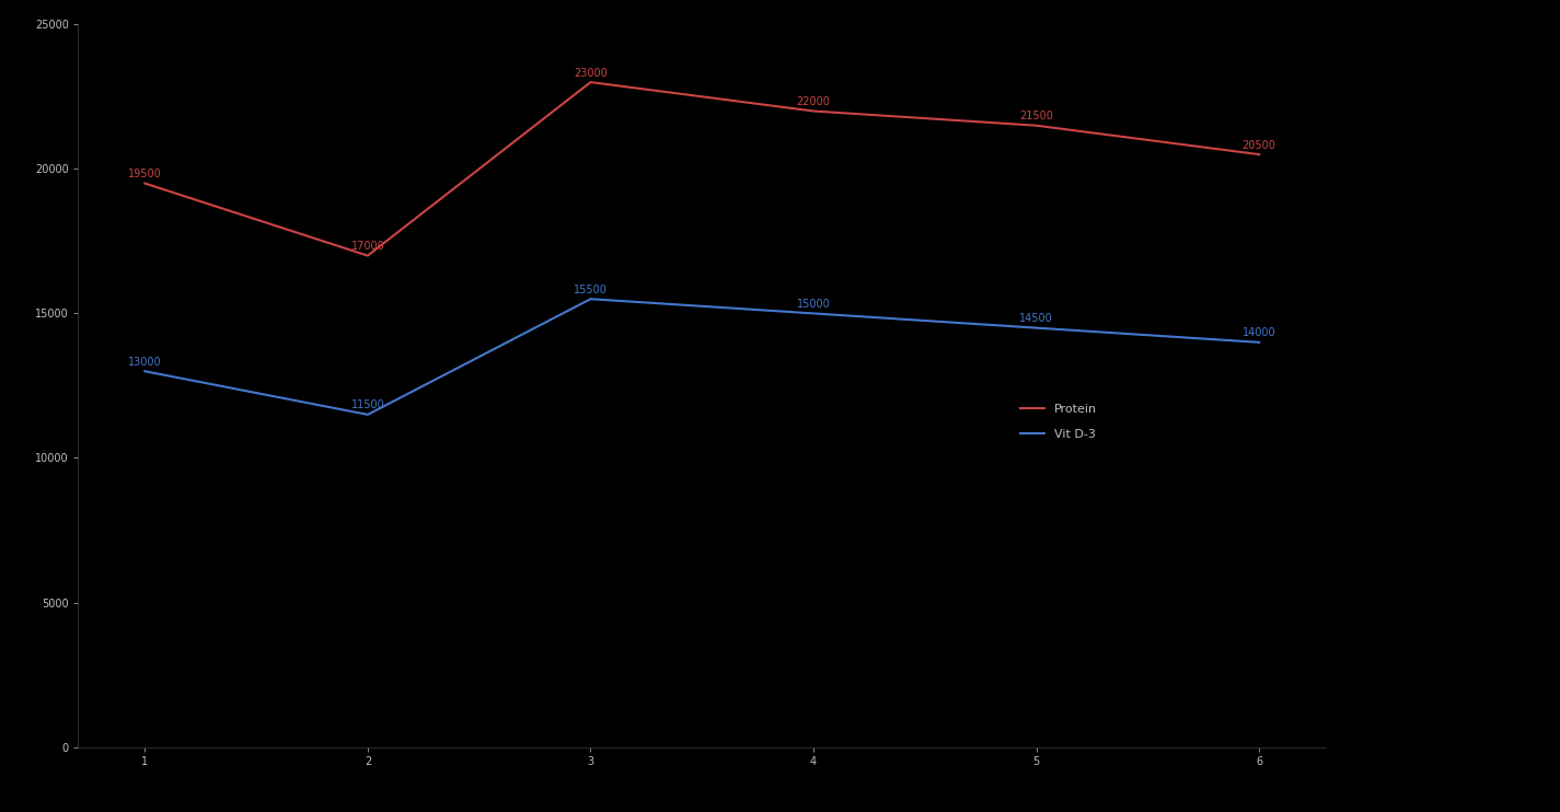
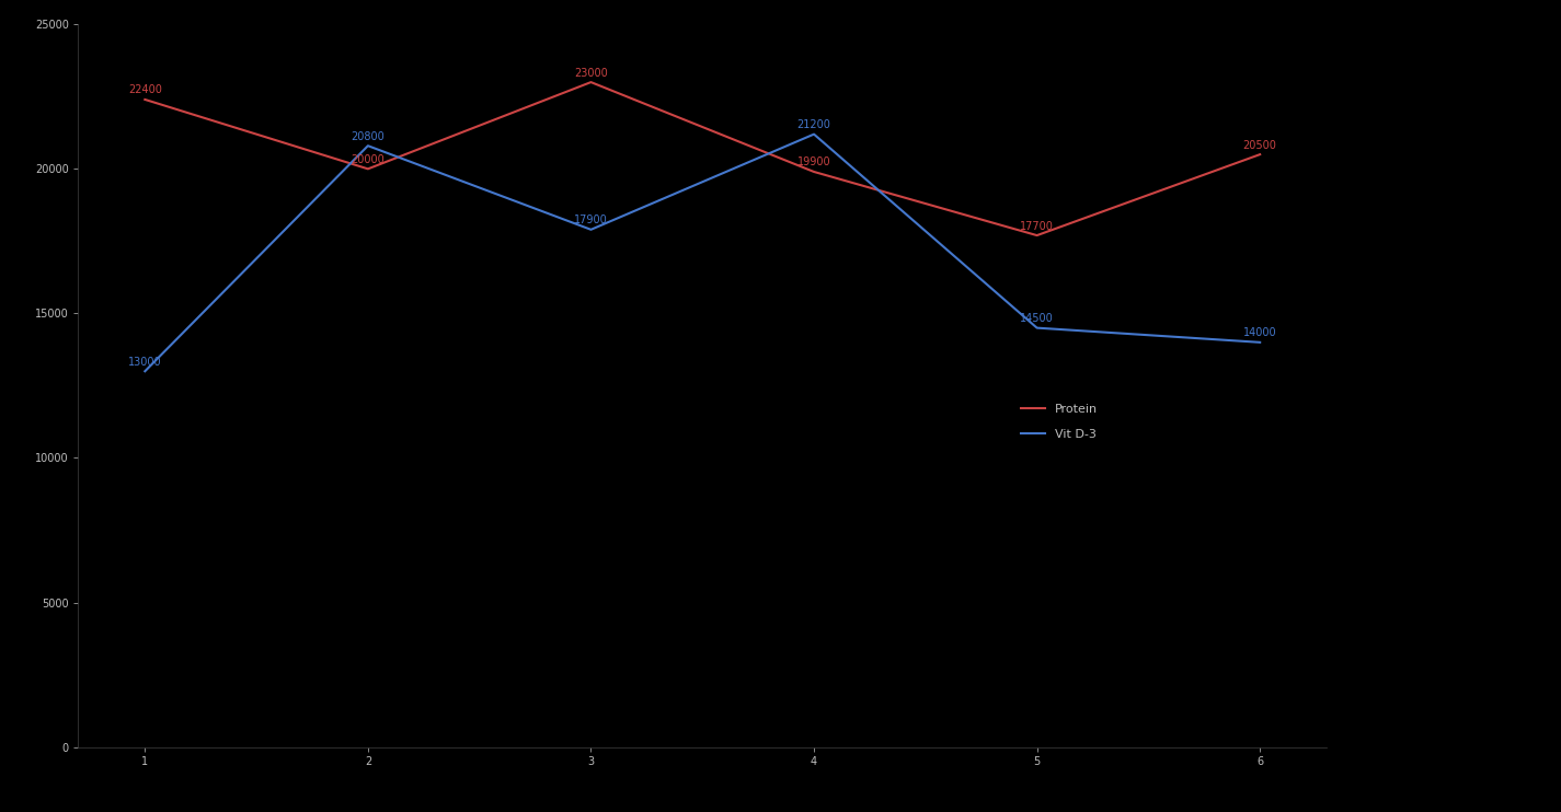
Protein/1: 19500 -> 22400
Protein/2: 17000 -> 20000
Vit D-3/2: 11500 -> 20800
Vit D-3/3: 15500 -> 17900
Protein/4: 22000 -> 19900
Vit D-3/4: 15000 -> 21200
Protein/5: 21500 -> 17700
